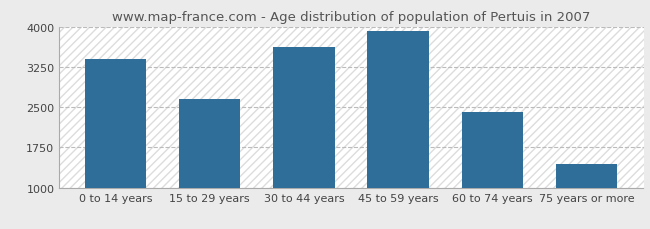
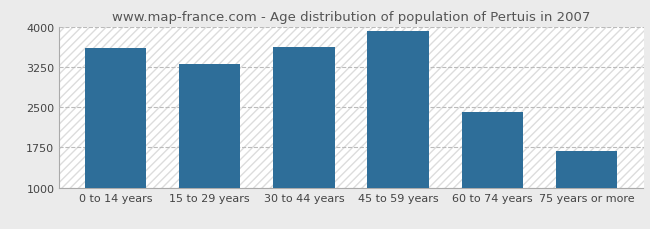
0 to 14 years: 3400 -> 3600
15 to 29 years: 2660 -> 3300
75 years or more: 1440 -> 1680
